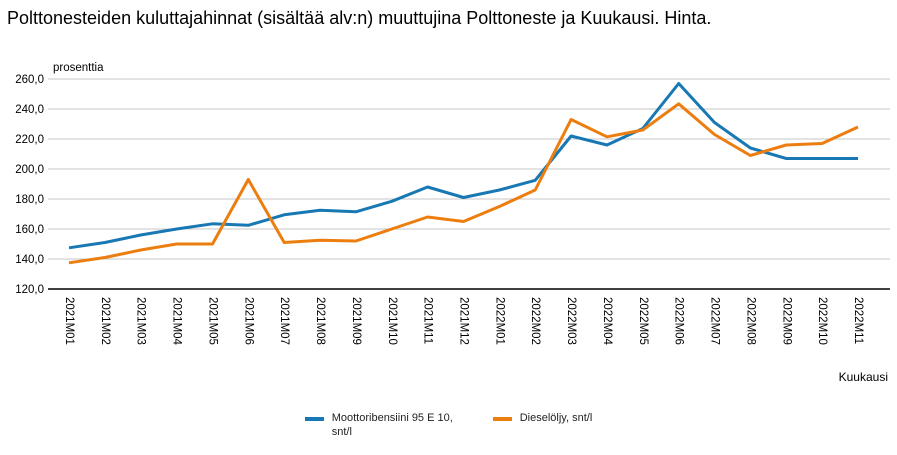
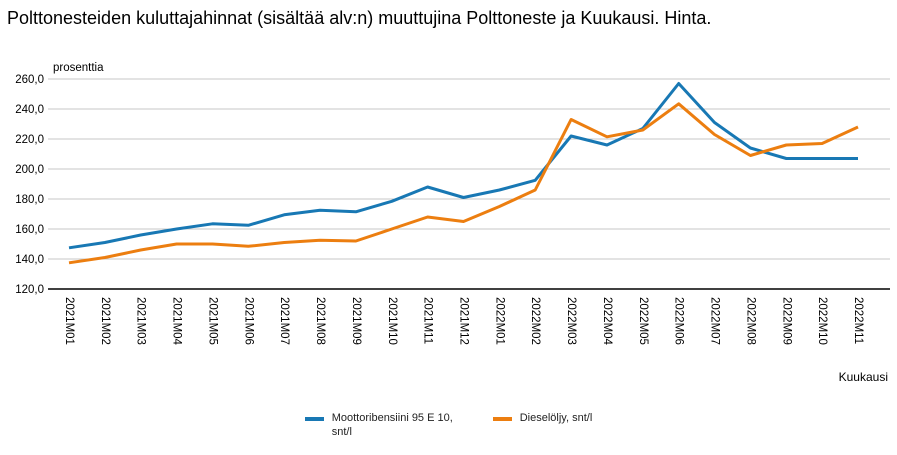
Dieselöljy, snt/l/2021M06: 193 -> 148
